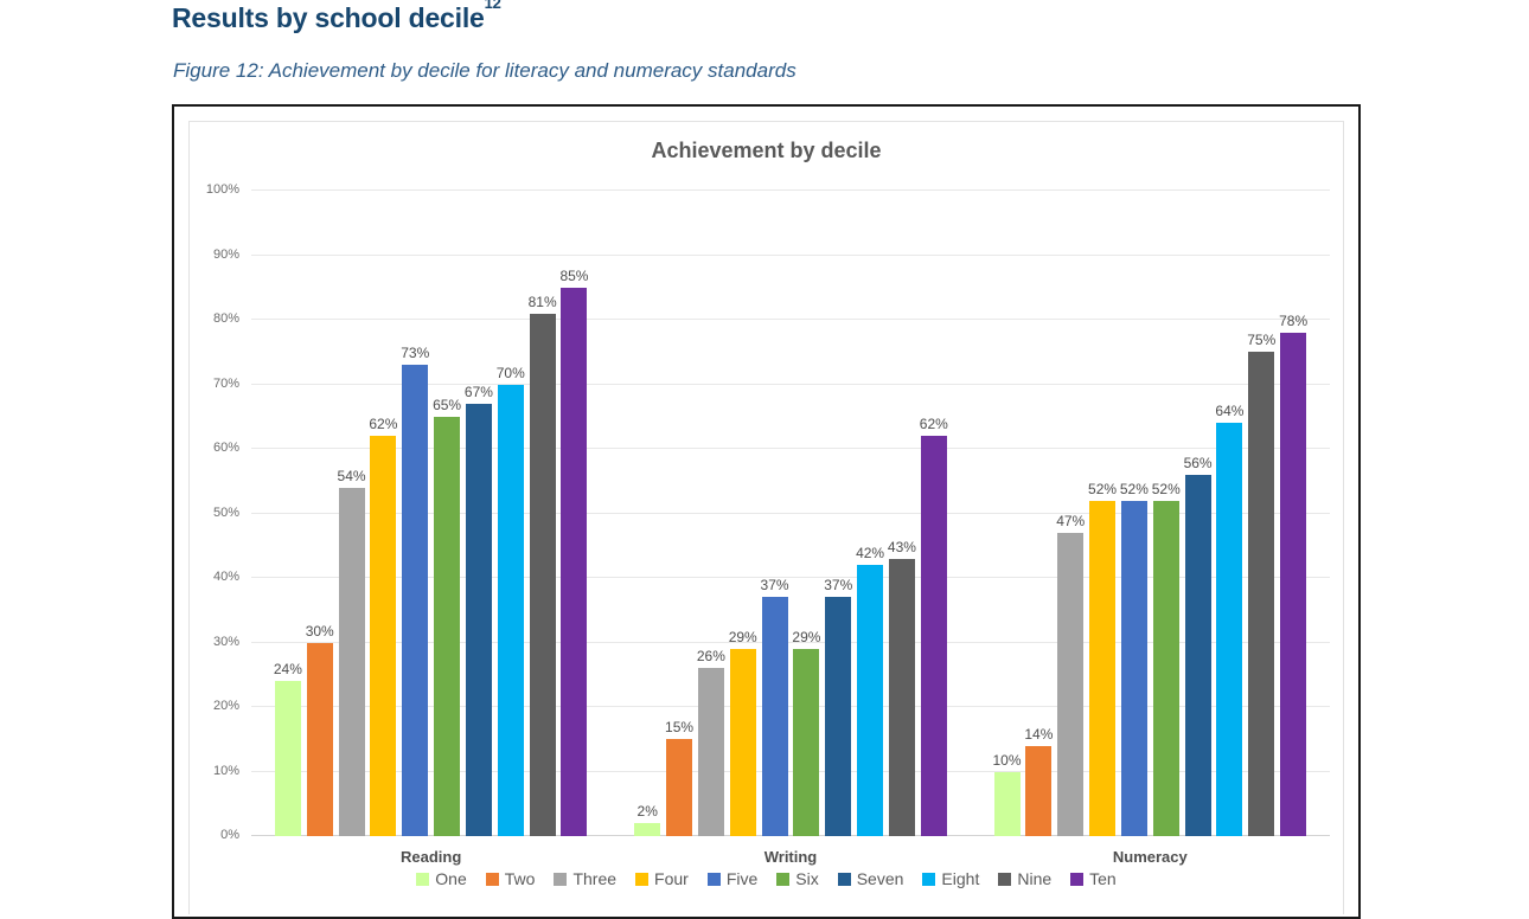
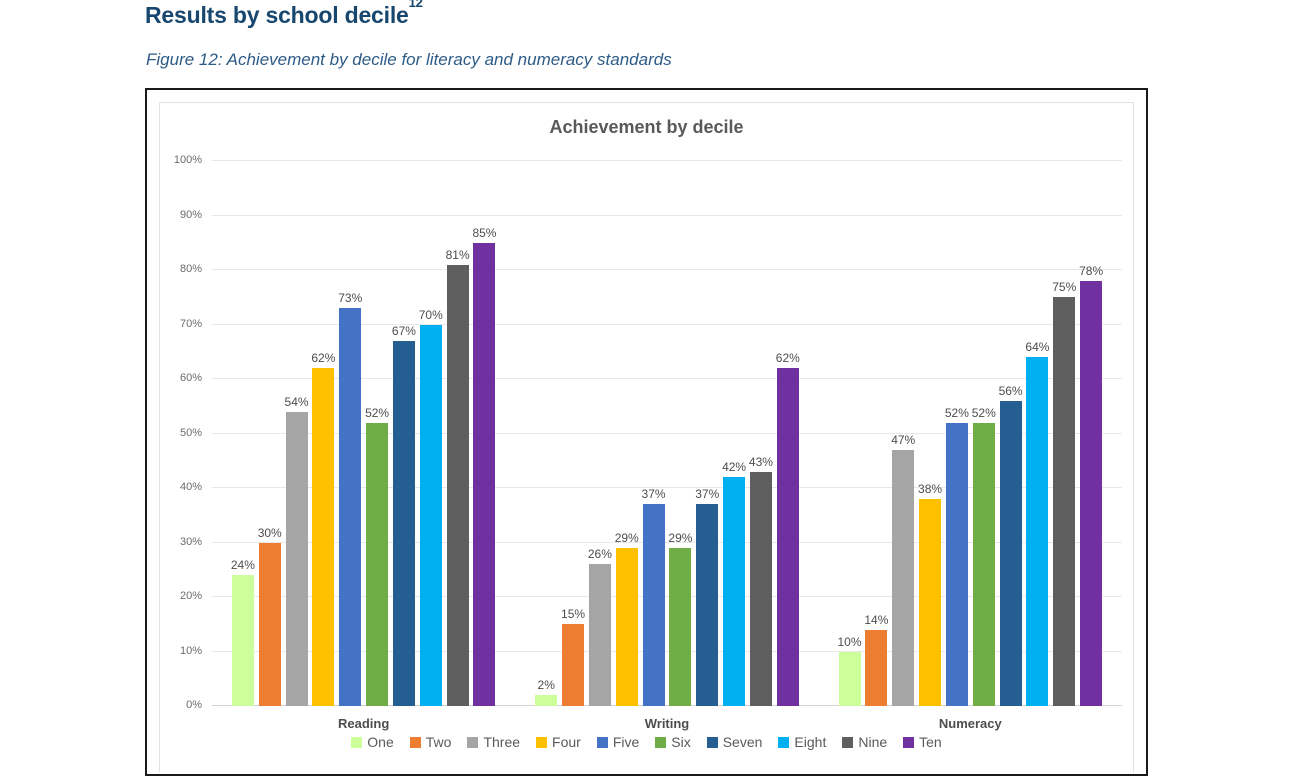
Six/Reading: 65% -> 52%
Four/Numeracy: 52% -> 38%
